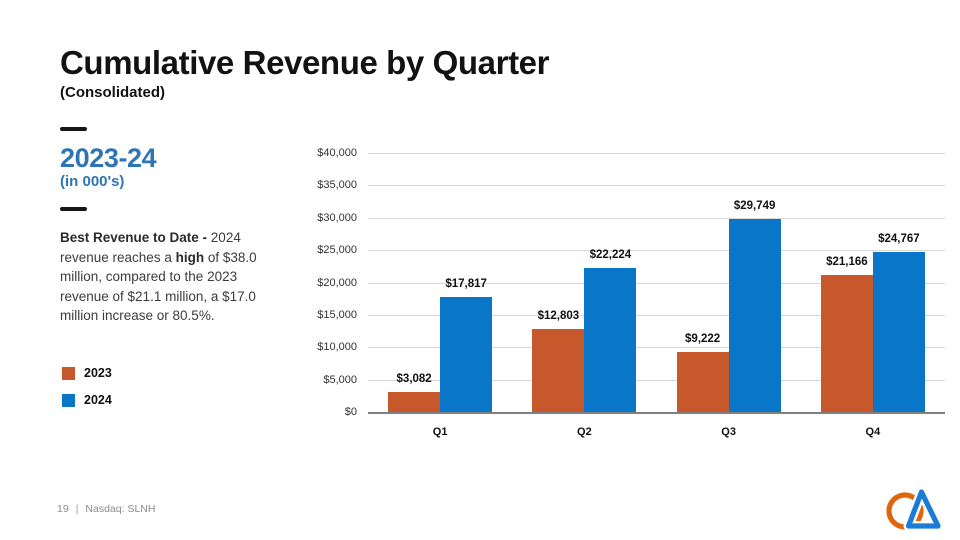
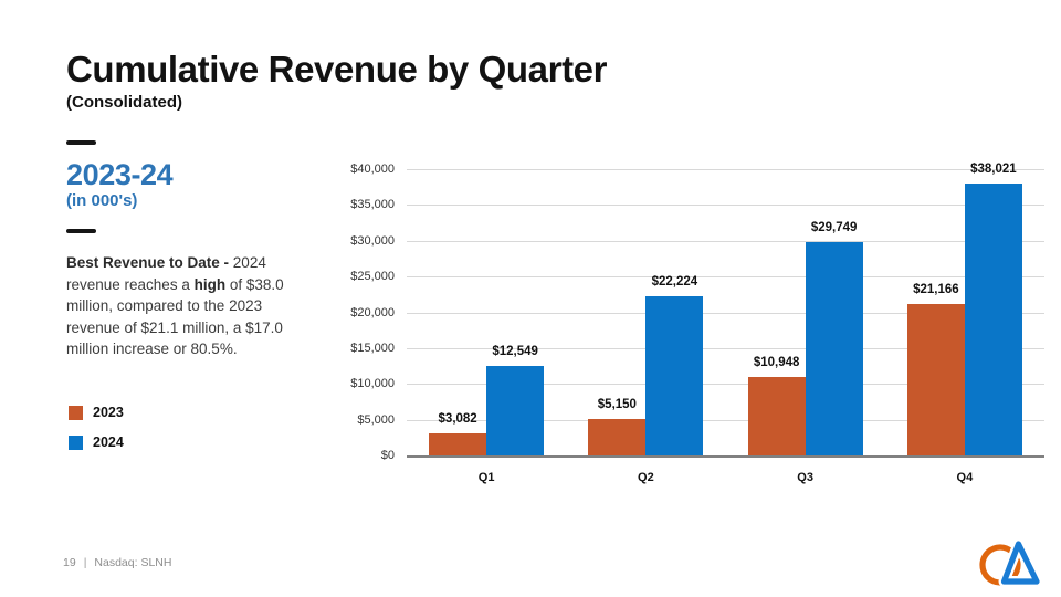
2024/Q1: $17,817 -> $12,549
2023/Q2: $12,803 -> $5,150
2023/Q3: $9,222 -> $10,948
2024/Q4: $24,767 -> $38,021
